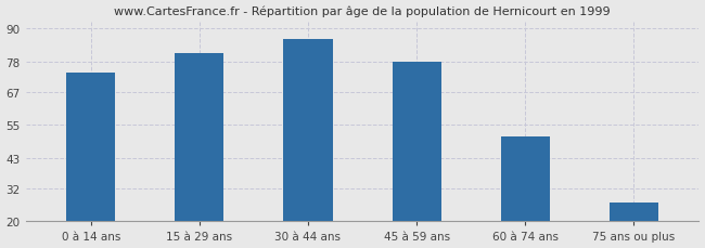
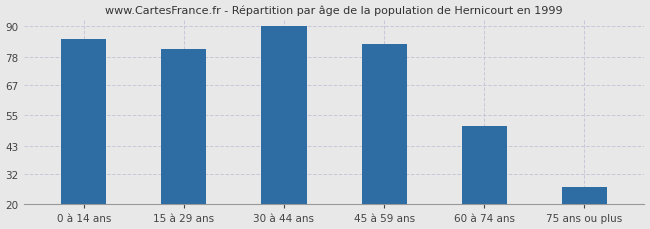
0 à 14 ans: 74 -> 85
30 à 44 ans: 86 -> 90
45 à 59 ans: 78 -> 83
